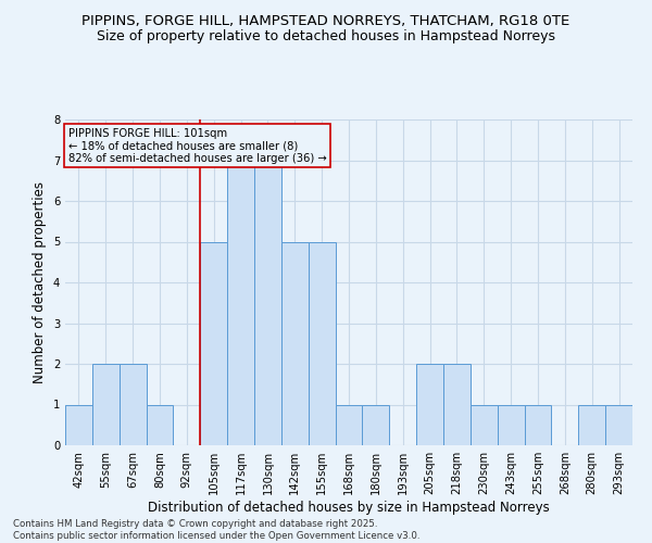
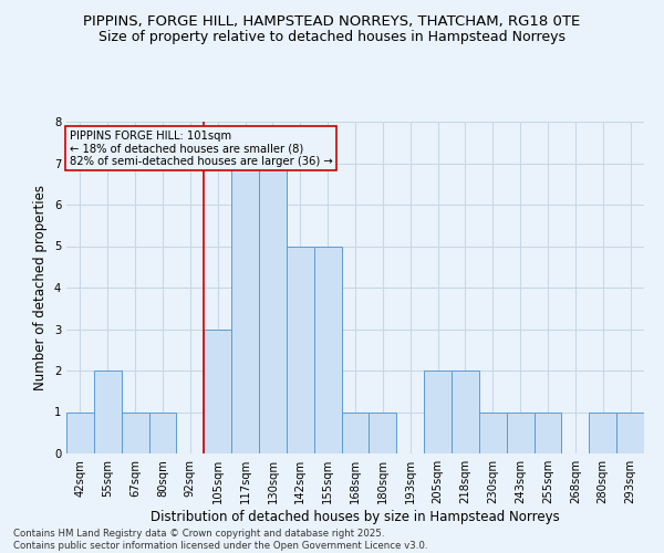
67sqm: 2 -> 1
105sqm: 5 -> 3
